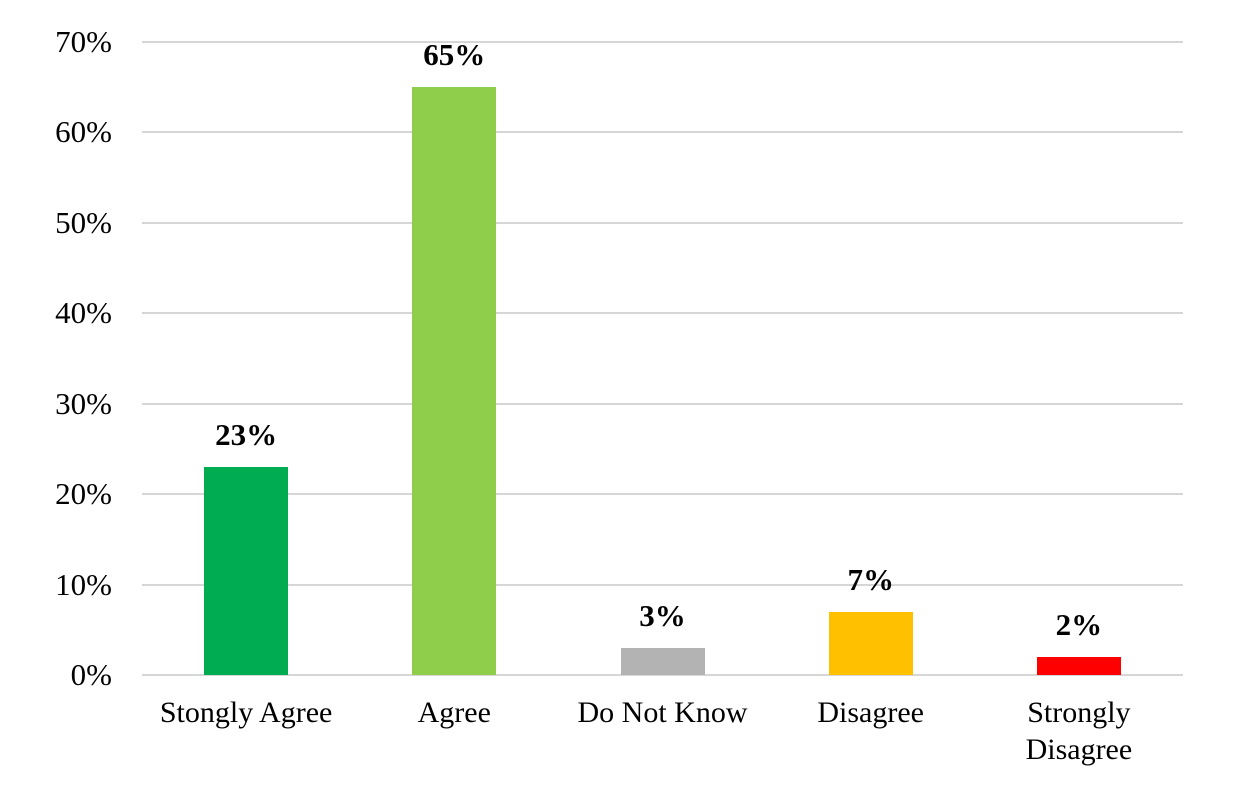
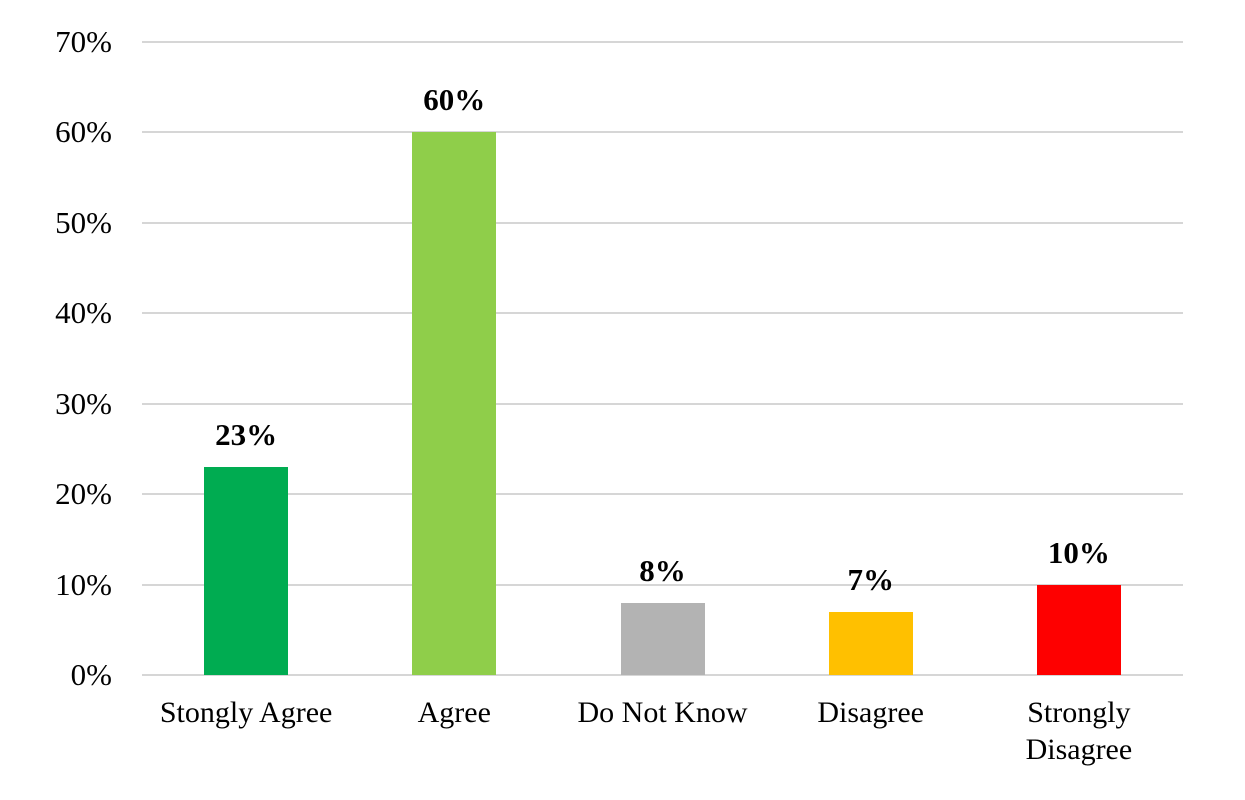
Agree: 65% -> 60%
Do Not Know: 3% -> 8%
Strongly Disagree: 2% -> 10%
